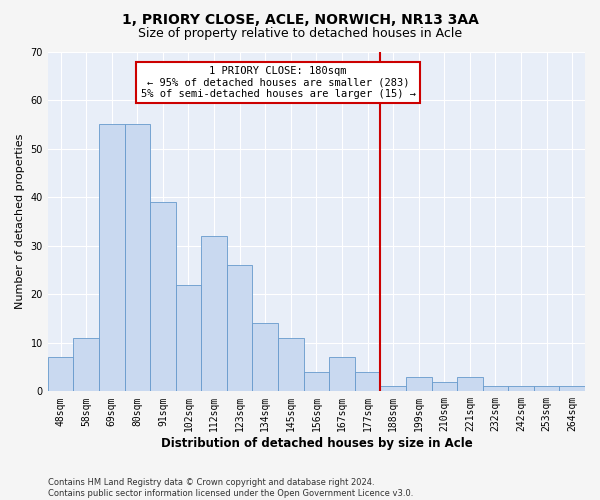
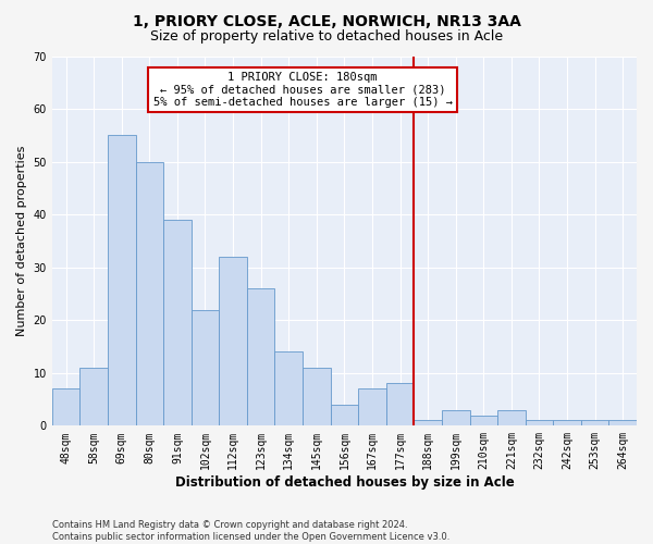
80sqm: 55 -> 50
177sqm: 4 -> 8
